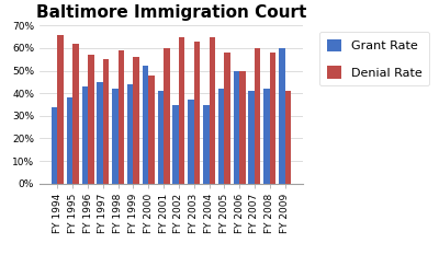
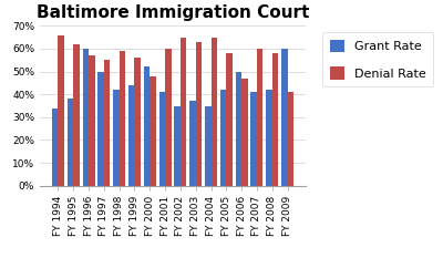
Grant Rate/FY 1996: 43% -> 60%
Grant Rate/FY 1997: 45% -> 50%
Denial Rate/FY 2006: 50% -> 47%
